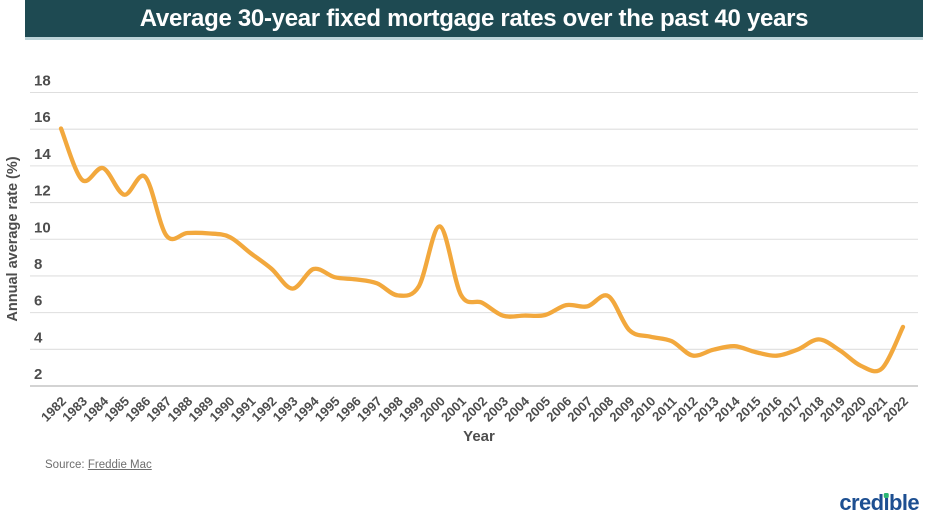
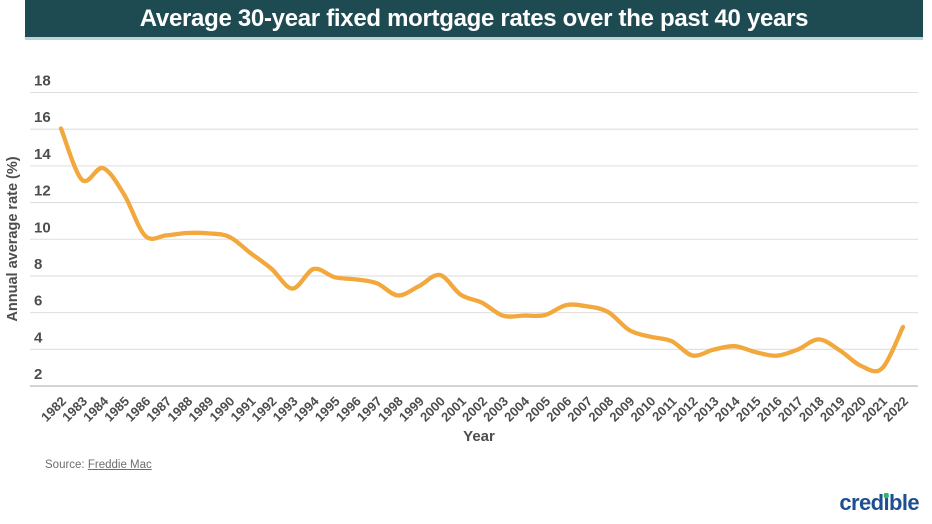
1986: 13.4 -> 10.2
2000: 10.7 -> 8.1
2008: 6.9 -> 6.0
